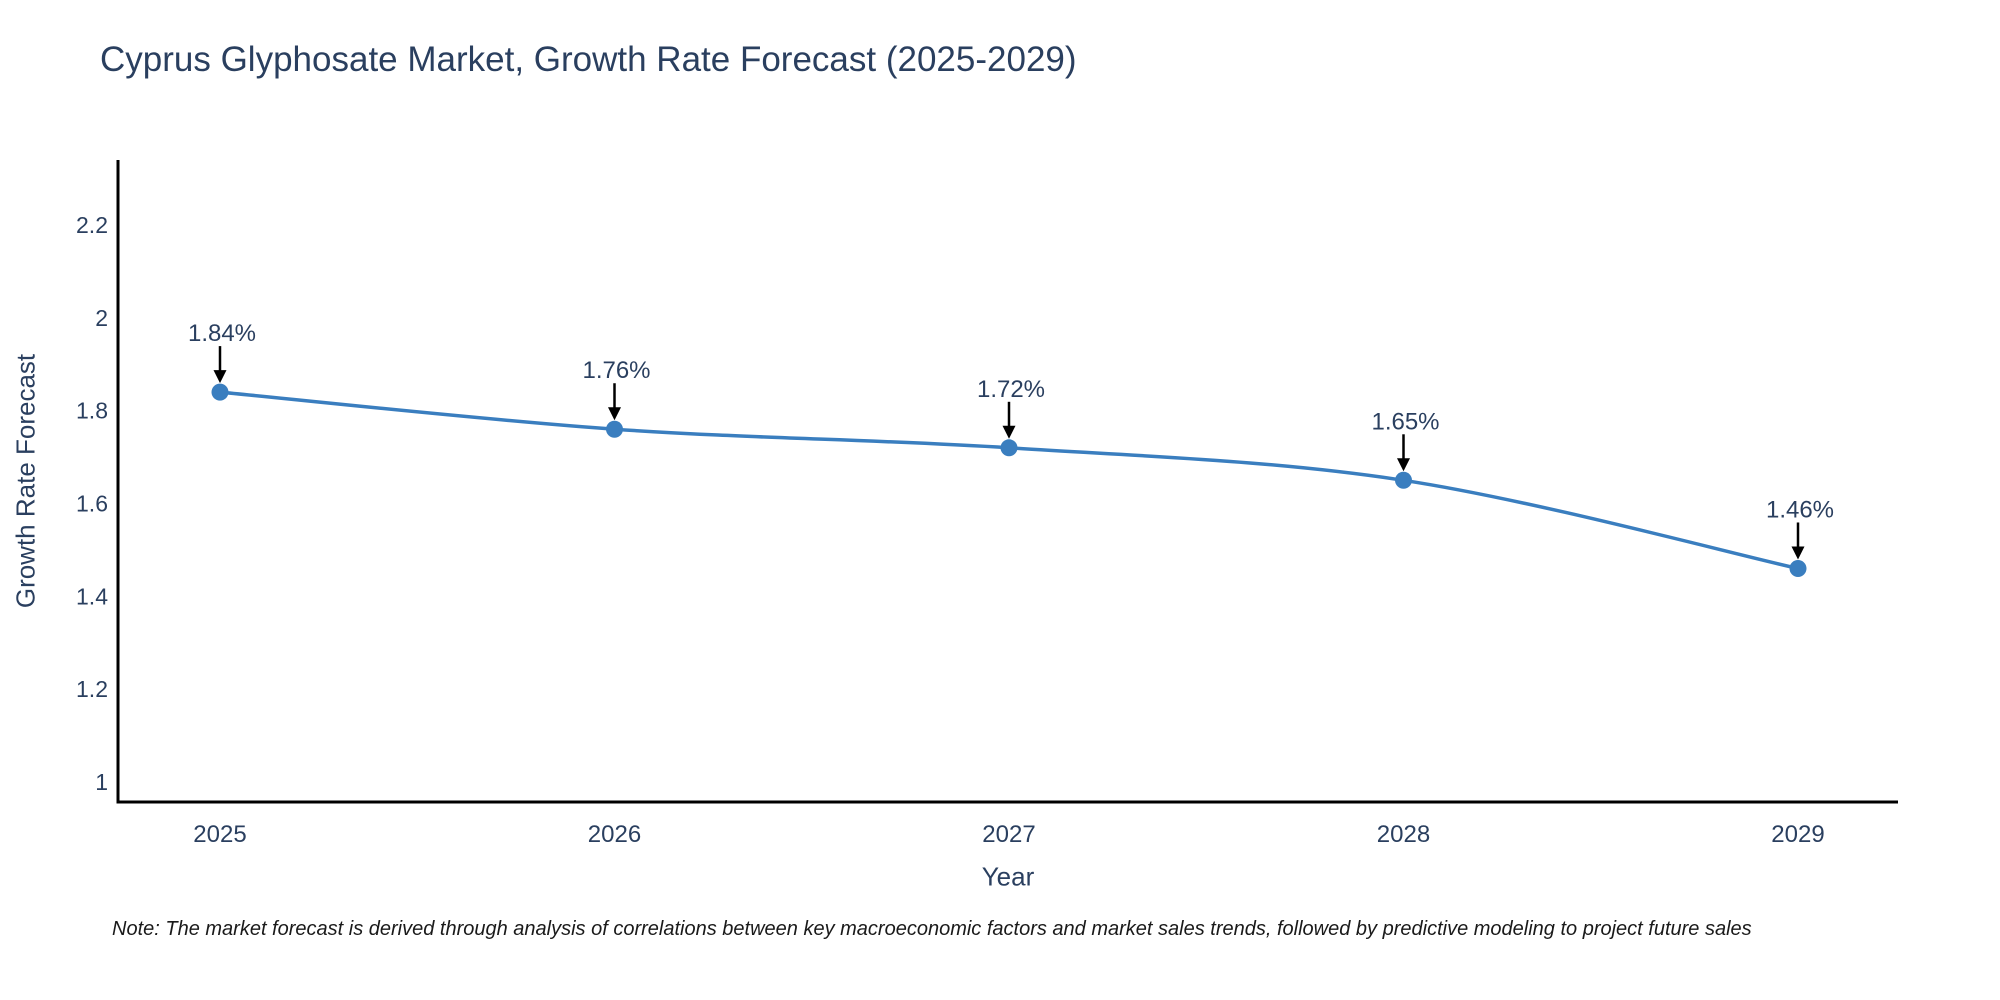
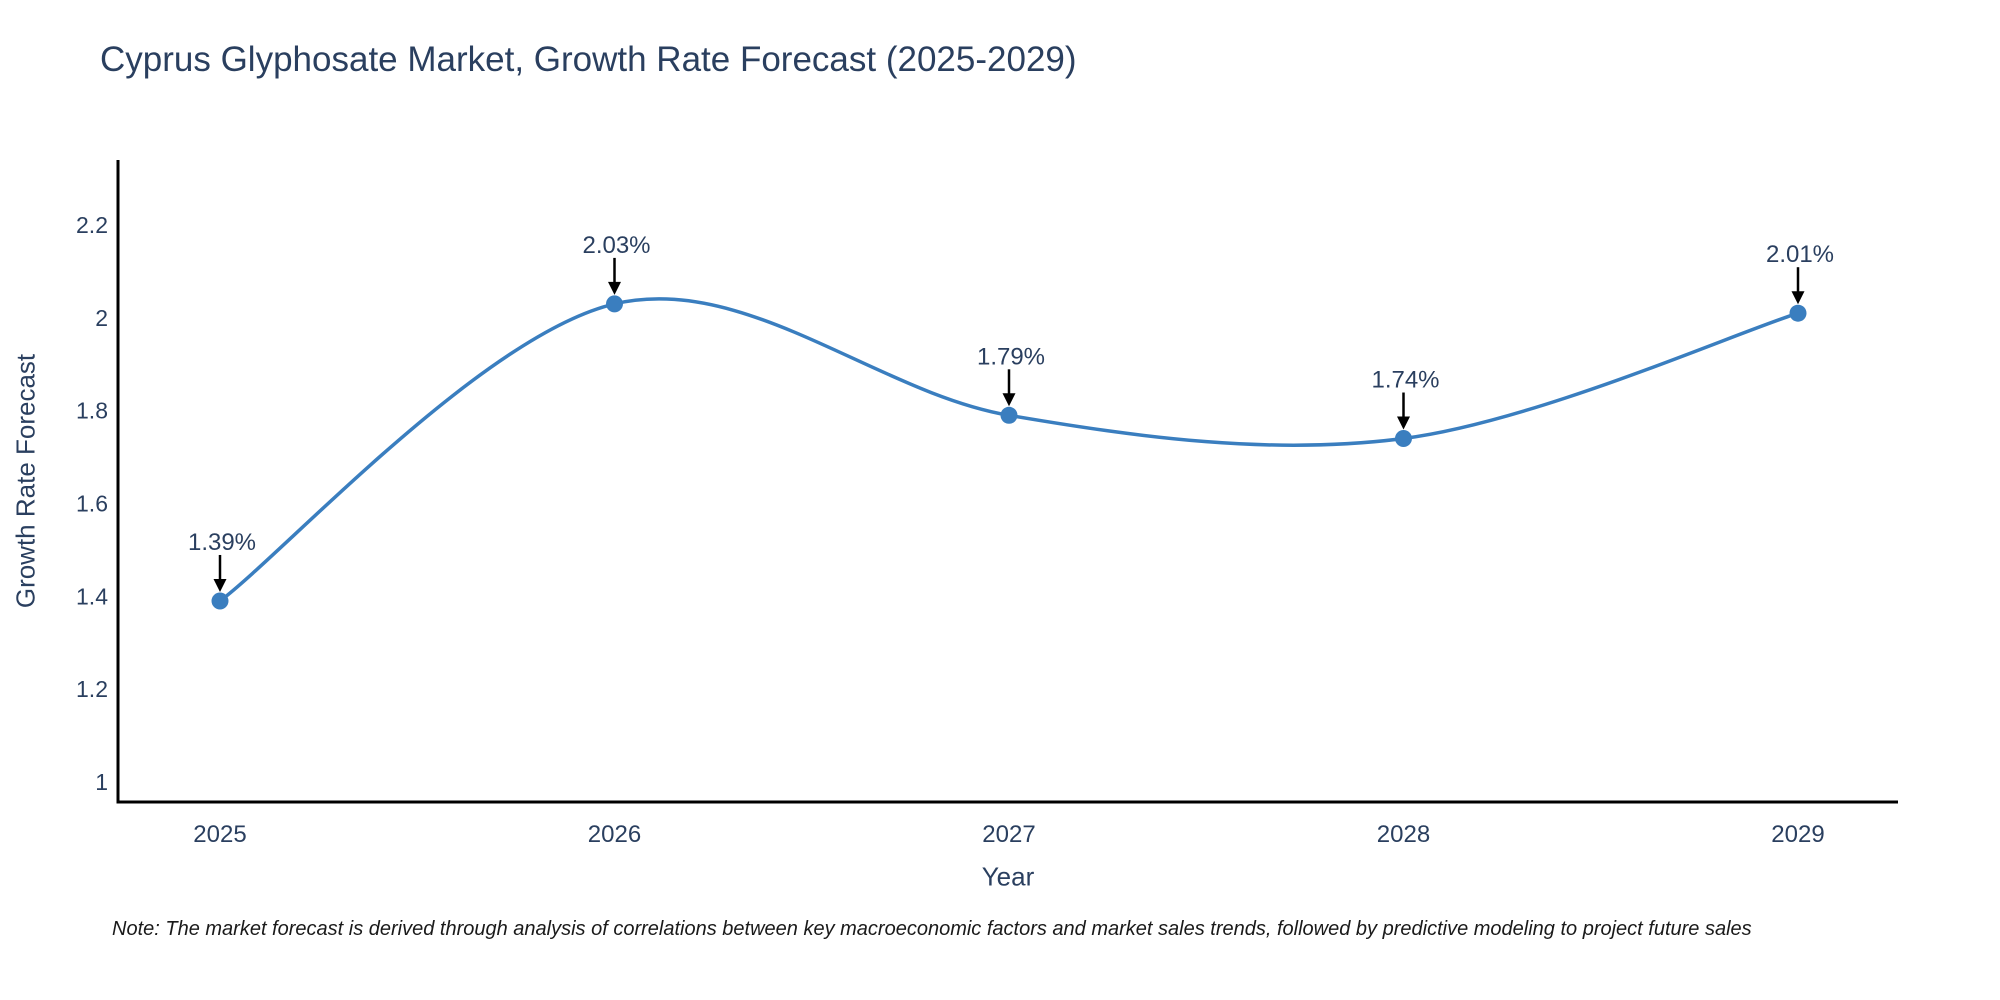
2025: 1.84% -> 1.39%
2026: 1.76% -> 2.03%
2027: 1.72% -> 1.79%
2028: 1.65% -> 1.74%
2029: 1.46% -> 2.01%
